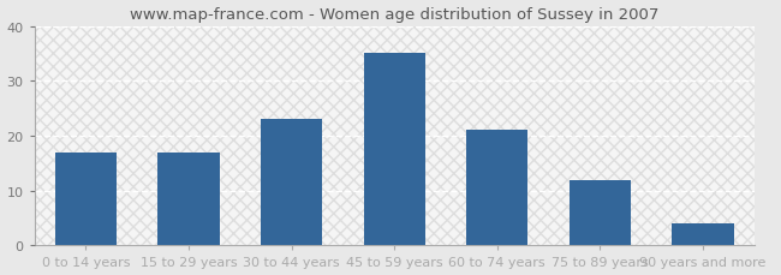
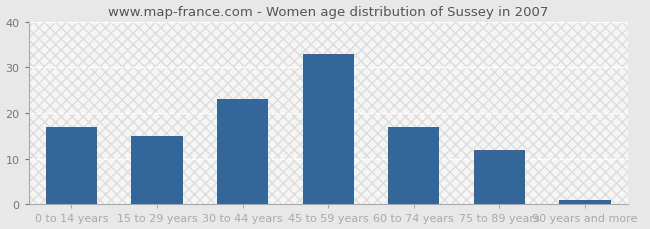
15 to 29 years: 17 -> 15
45 to 59 years: 35 -> 33
60 to 74 years: 21 -> 17
90 years and more: 4 -> 1
